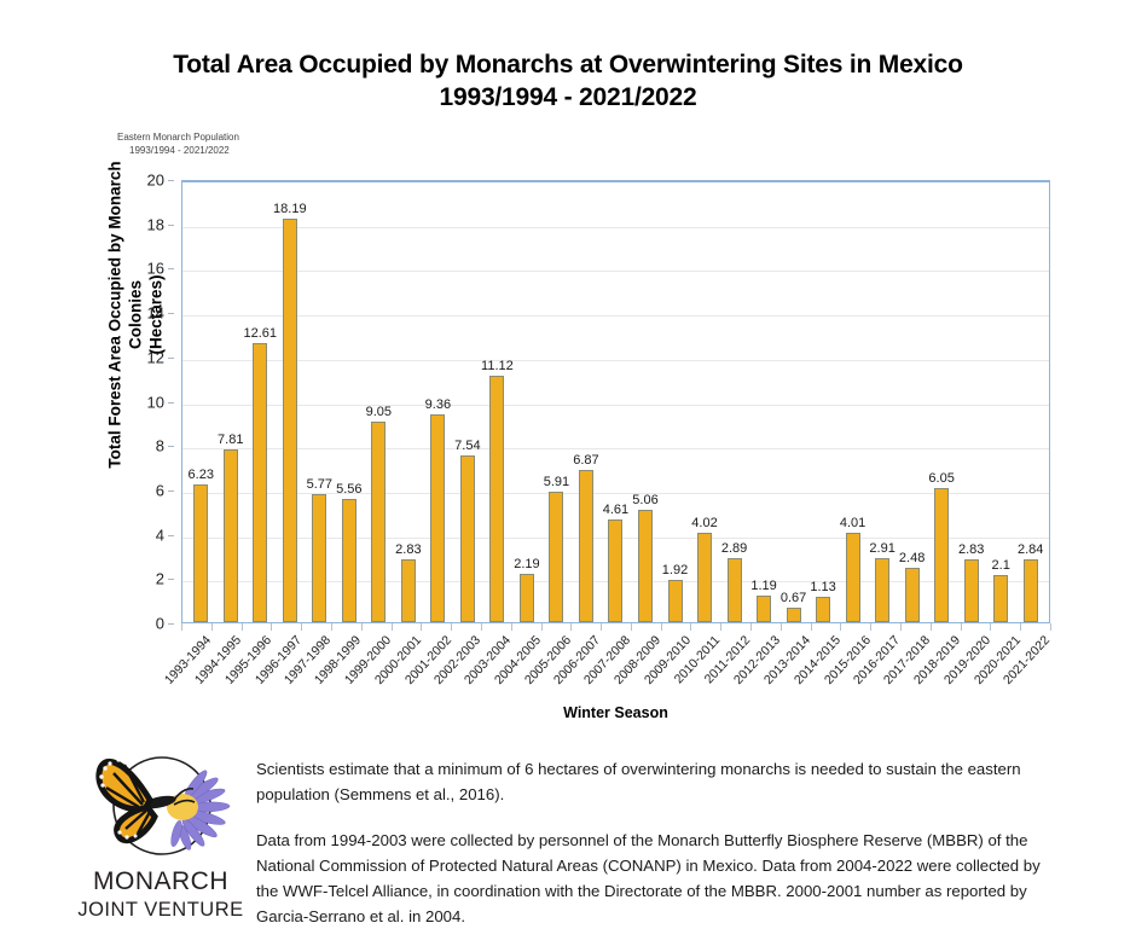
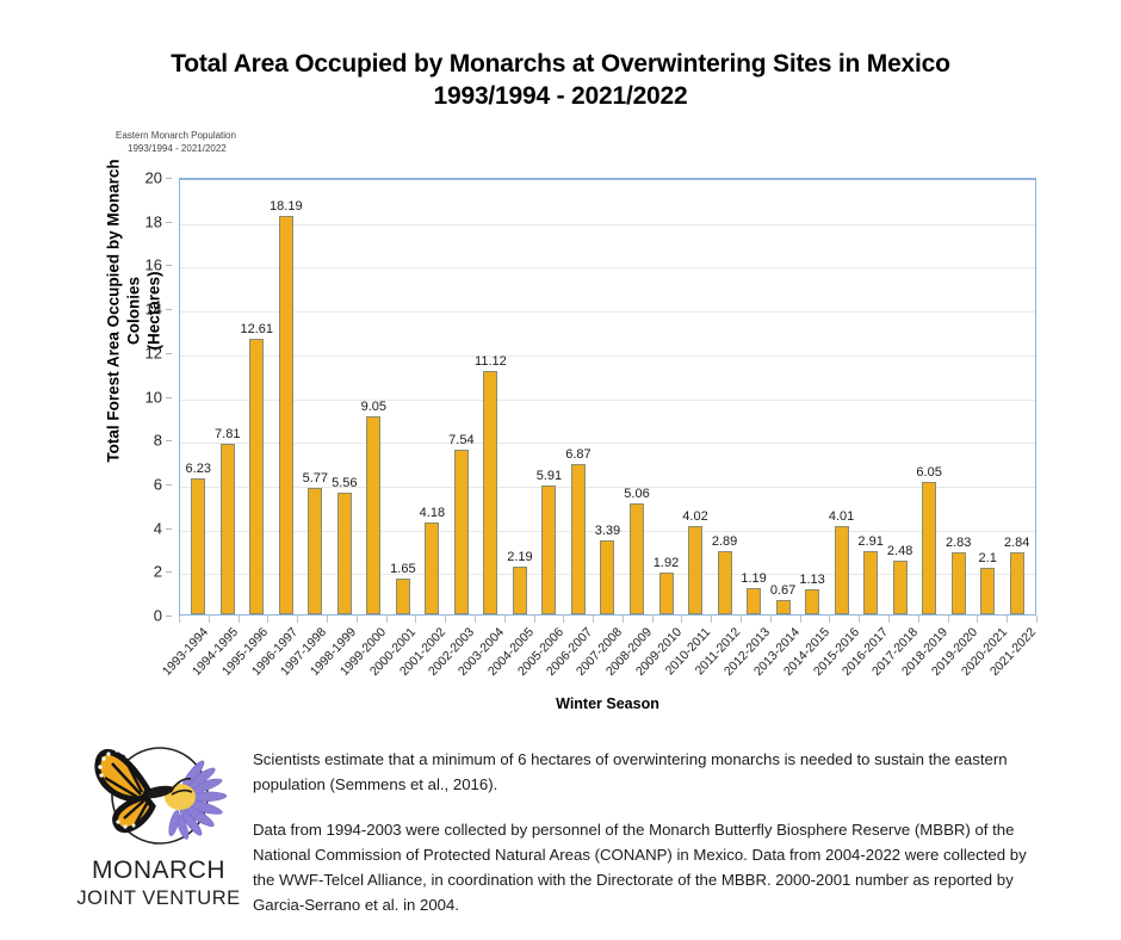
2000-2001: 2.83 -> 1.65
2001-2002: 9.36 -> 4.18
2007-2008: 4.61 -> 3.39
